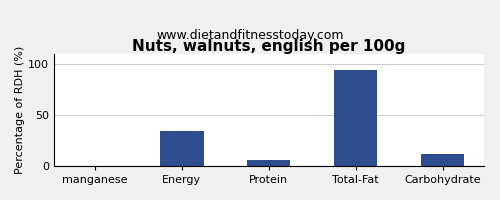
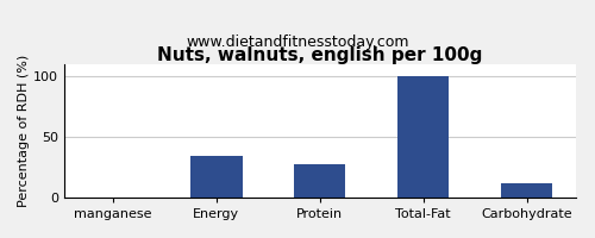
Protein: 6 -> 27
Total-Fat: 94 -> 100
